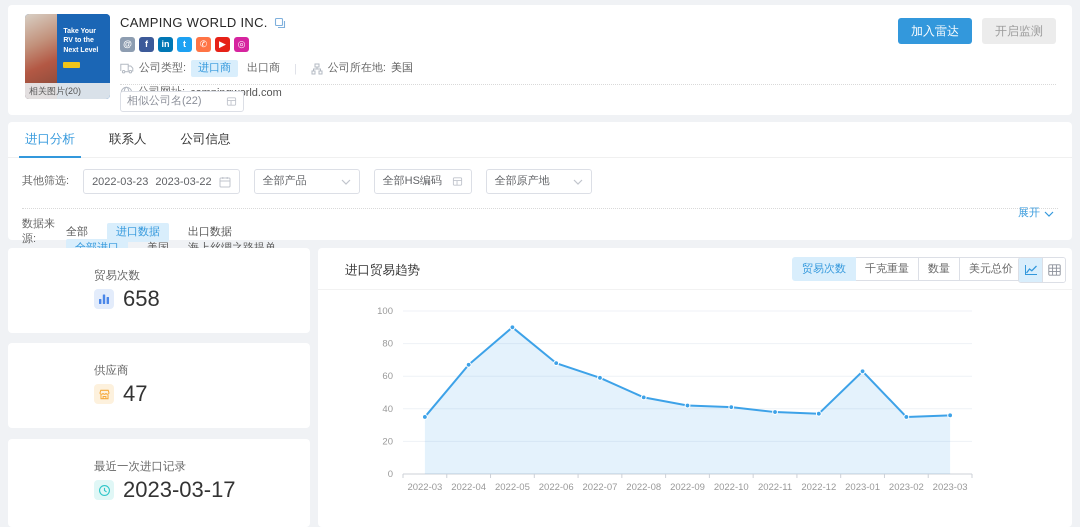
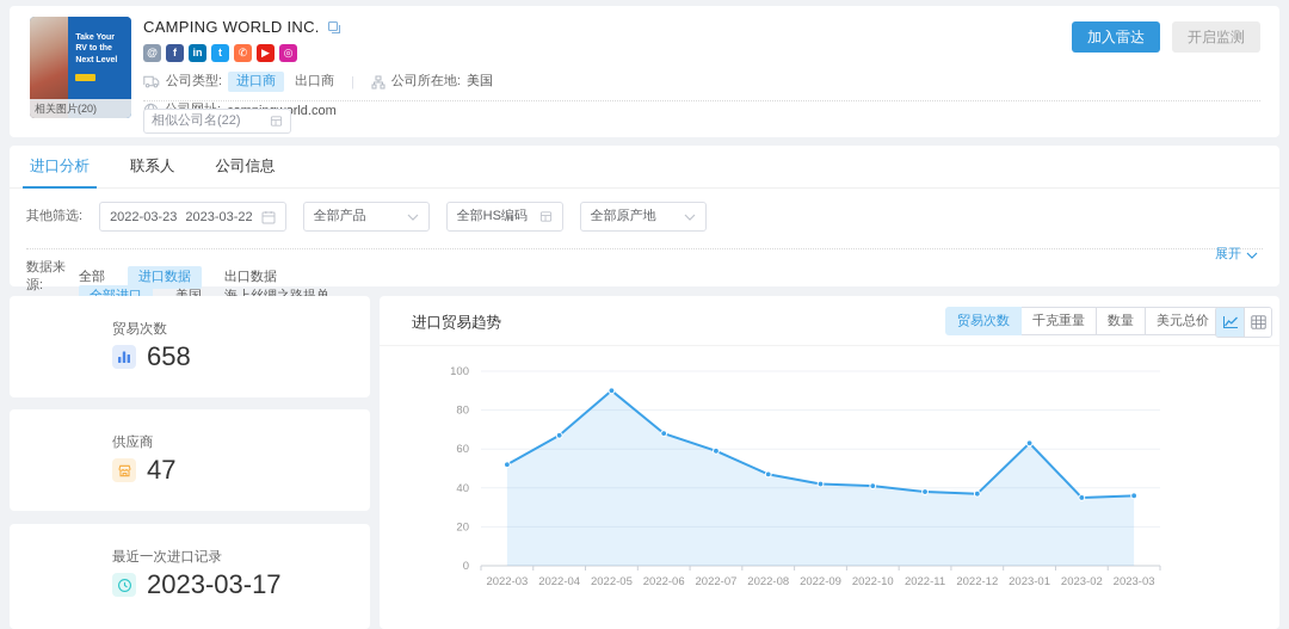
2022-03: 35 -> 52
